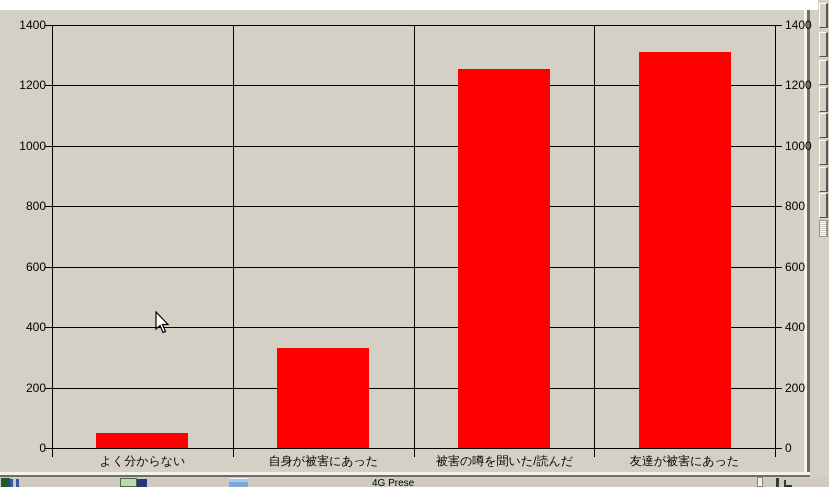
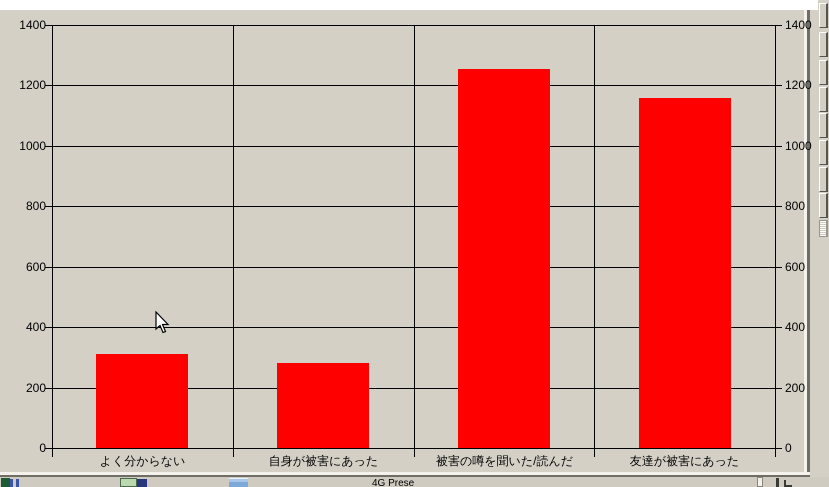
よく分からない: 50 -> 310
自身が被害にあった: 330 -> 280
友達が被害にあった: 1310 -> 1160
